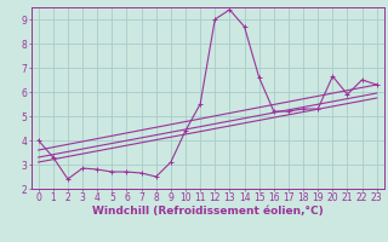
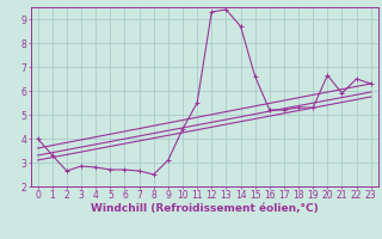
2: 2.40 -> 2.65
12: 9.00 -> 9.30
